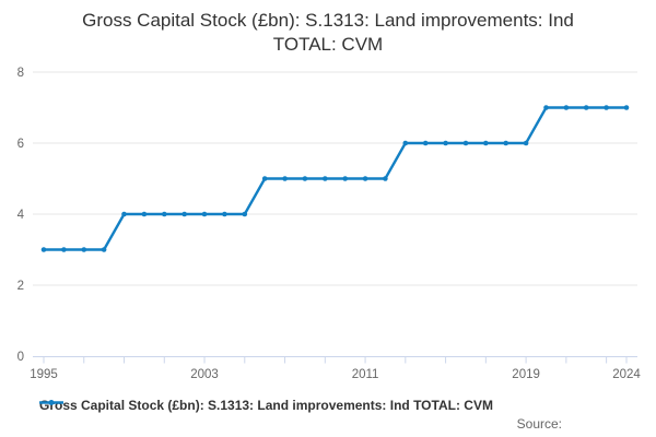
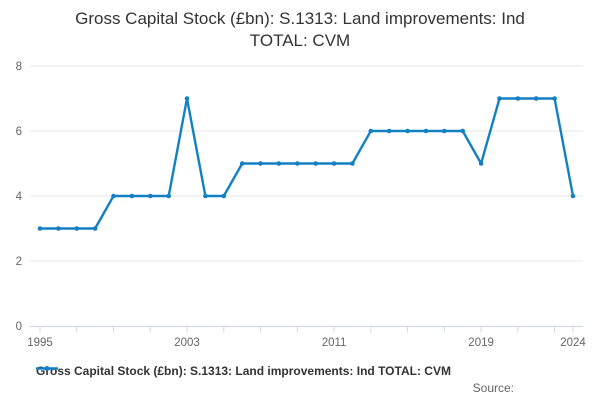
2003: 4 -> 7
2019: 6 -> 5
2024: 7 -> 4
